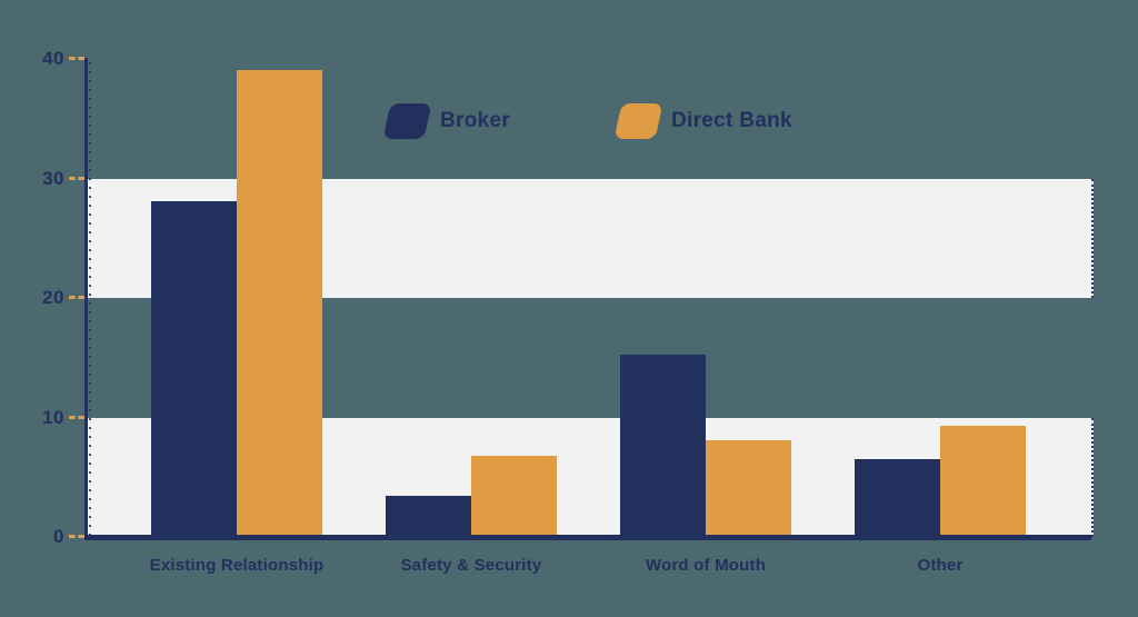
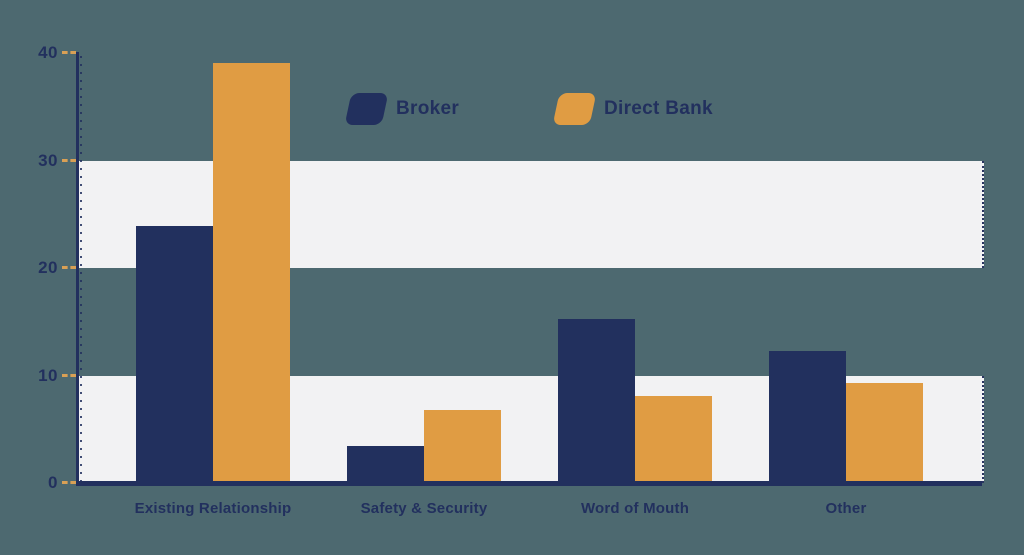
Broker/Existing Relationship: 28.1 -> 23.9
Broker/Other: 6.5 -> 12.3
